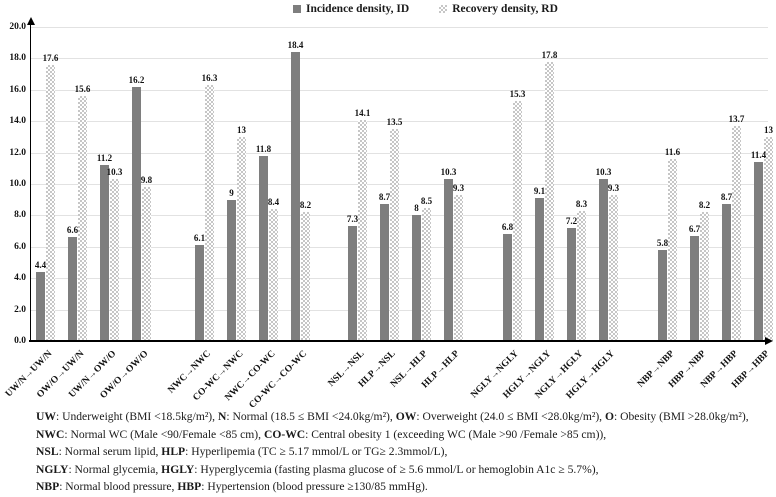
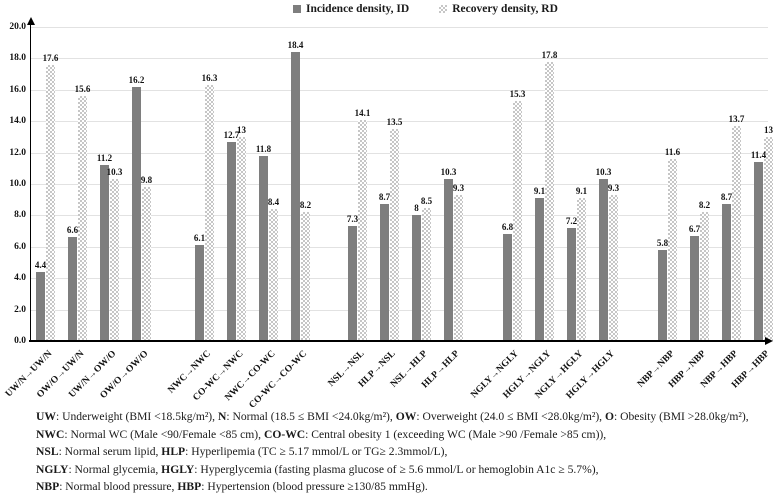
Incidence density, ID/CO-WC→NWC: 9 -> 12.7
Recovery density, RD/NGLY→HGLY: 8.3 -> 9.1
